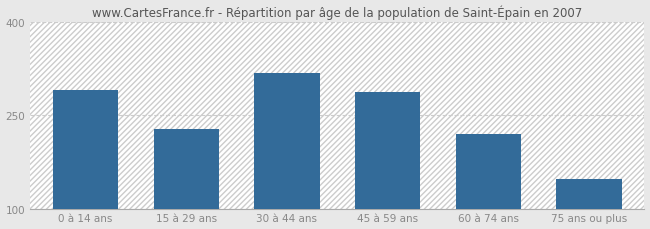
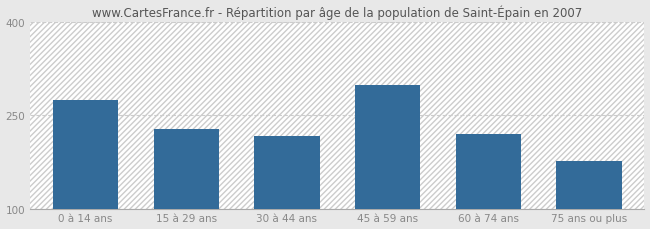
0 à 14 ans: 290 -> 274
30 à 44 ans: 318 -> 216
45 à 59 ans: 287 -> 298
75 ans ou plus: 148 -> 176
